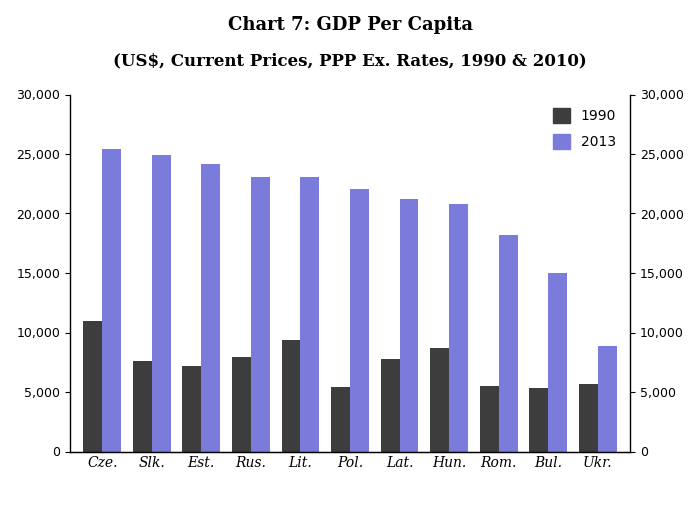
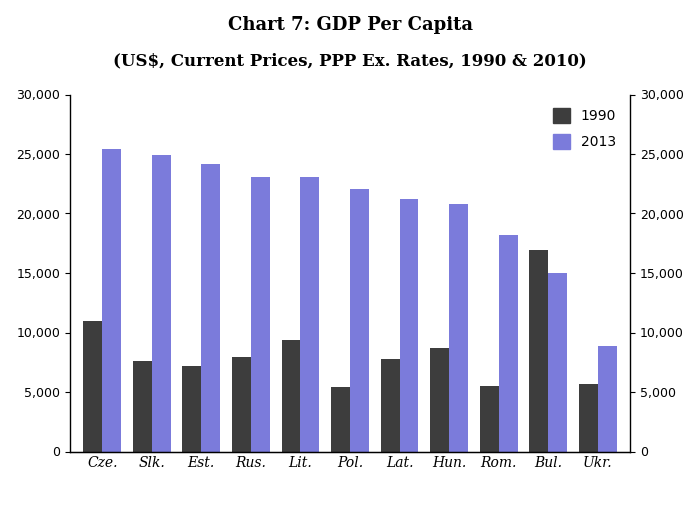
1990/Bul.: 5,300 -> 16,900
